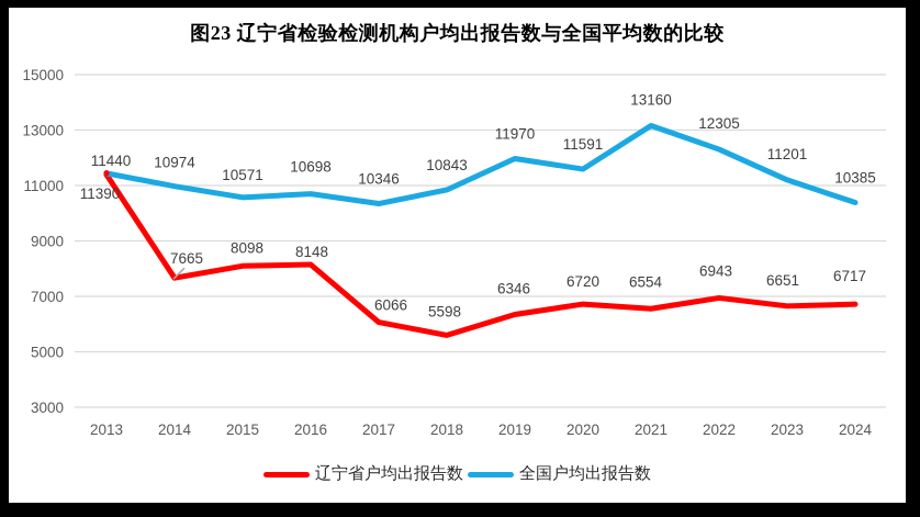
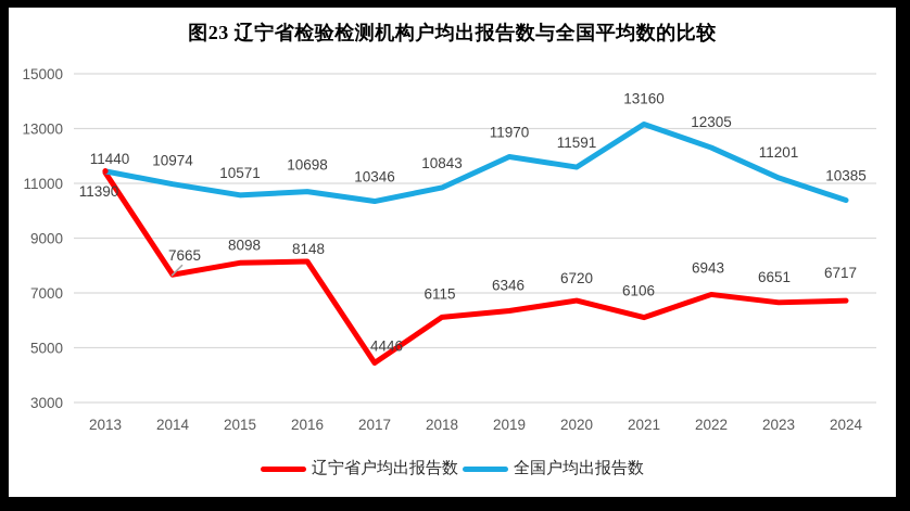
辽宁省户均出报告数/2017: 6066 -> 4446
辽宁省户均出报告数/2018: 5598 -> 6115
辽宁省户均出报告数/2021: 6554 -> 6106
